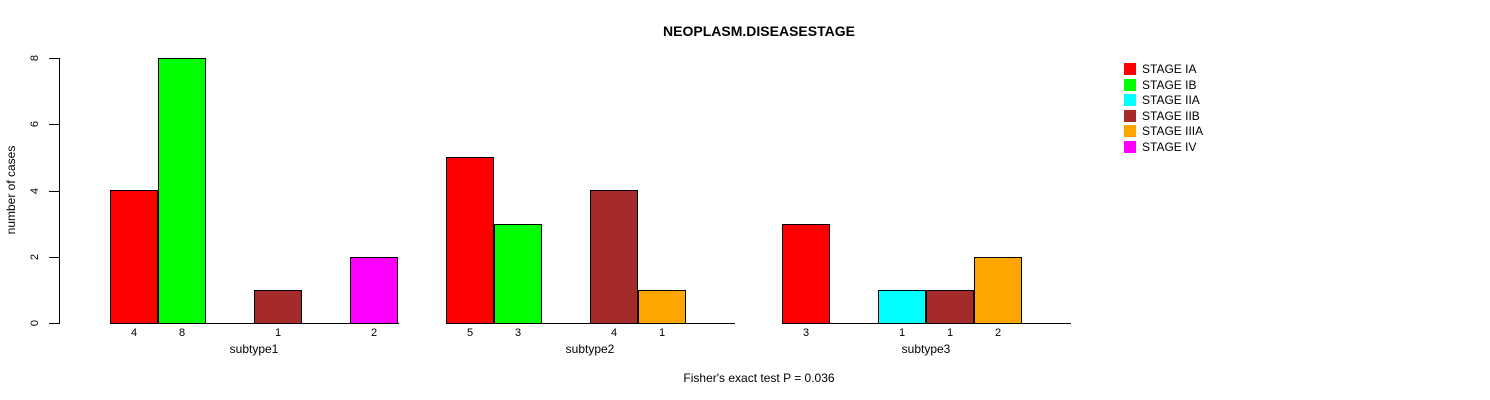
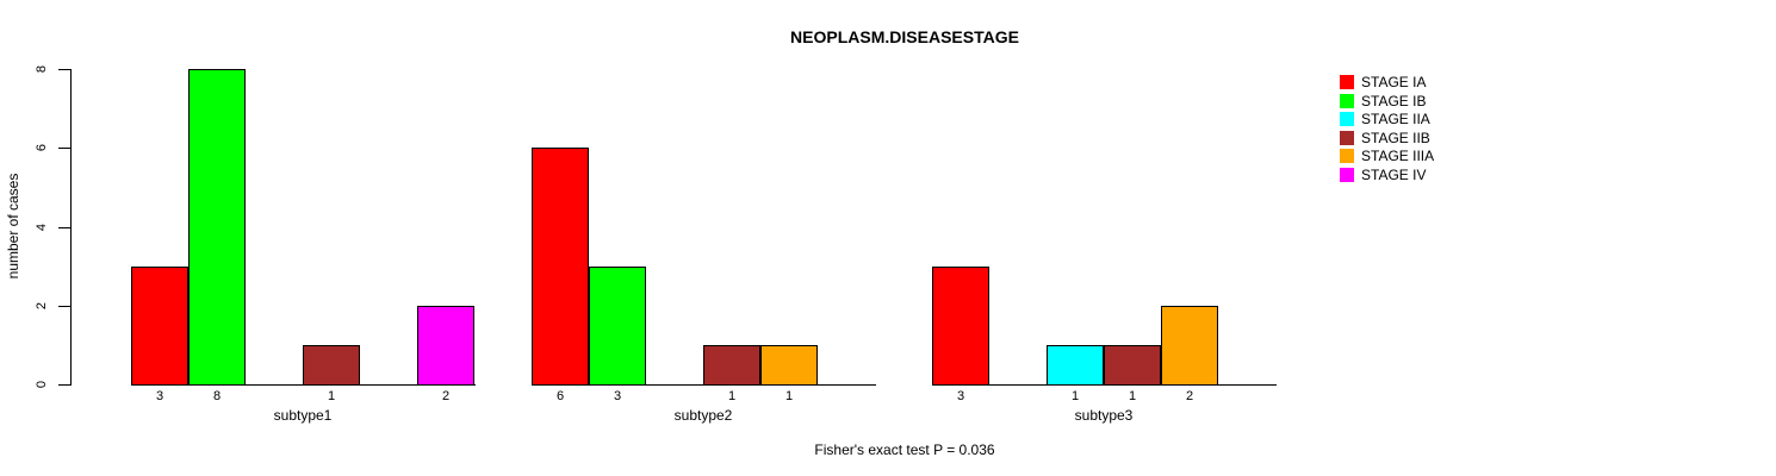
STAGE IA/subtype1: 4 -> 3
STAGE IA/subtype2: 5 -> 6
STAGE IIB/subtype2: 4 -> 1
